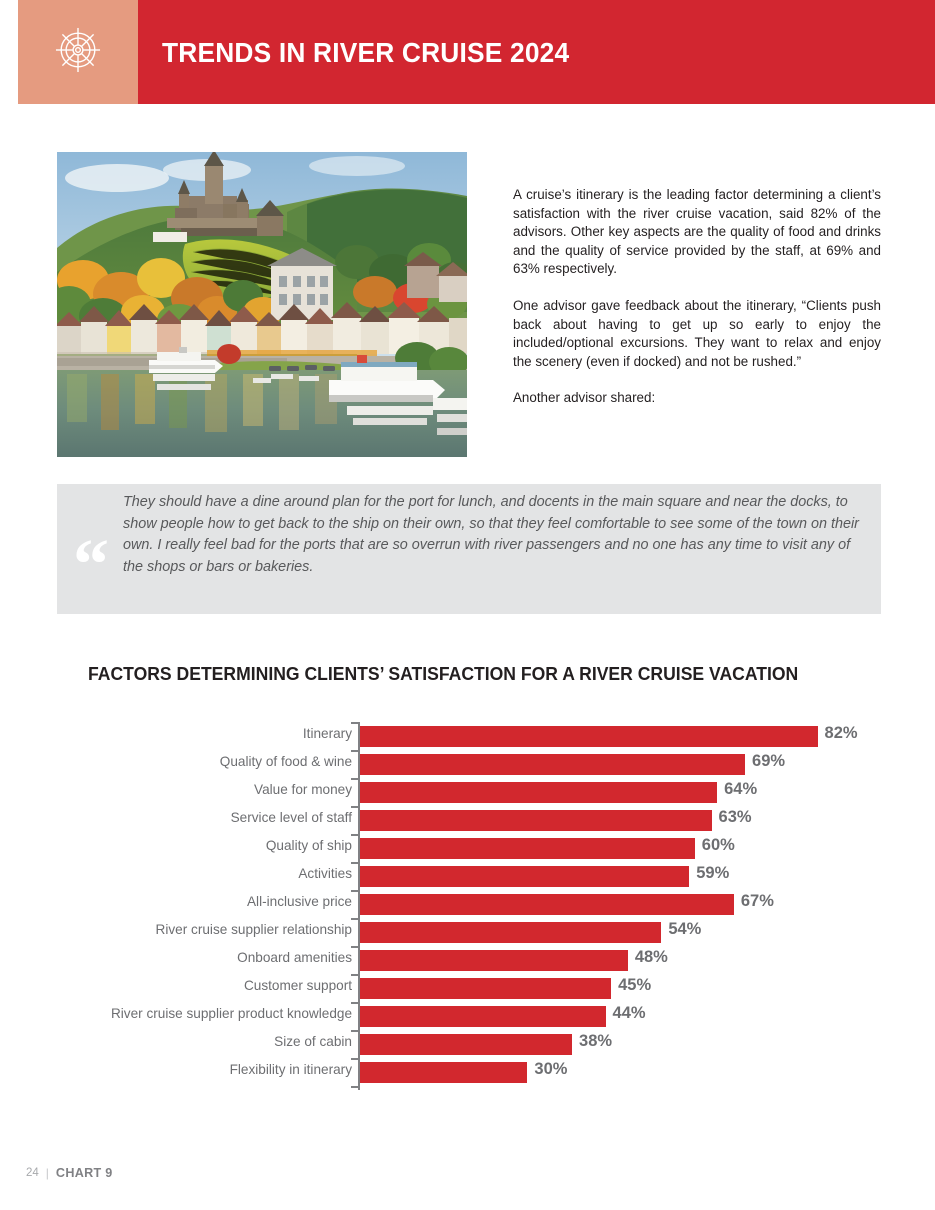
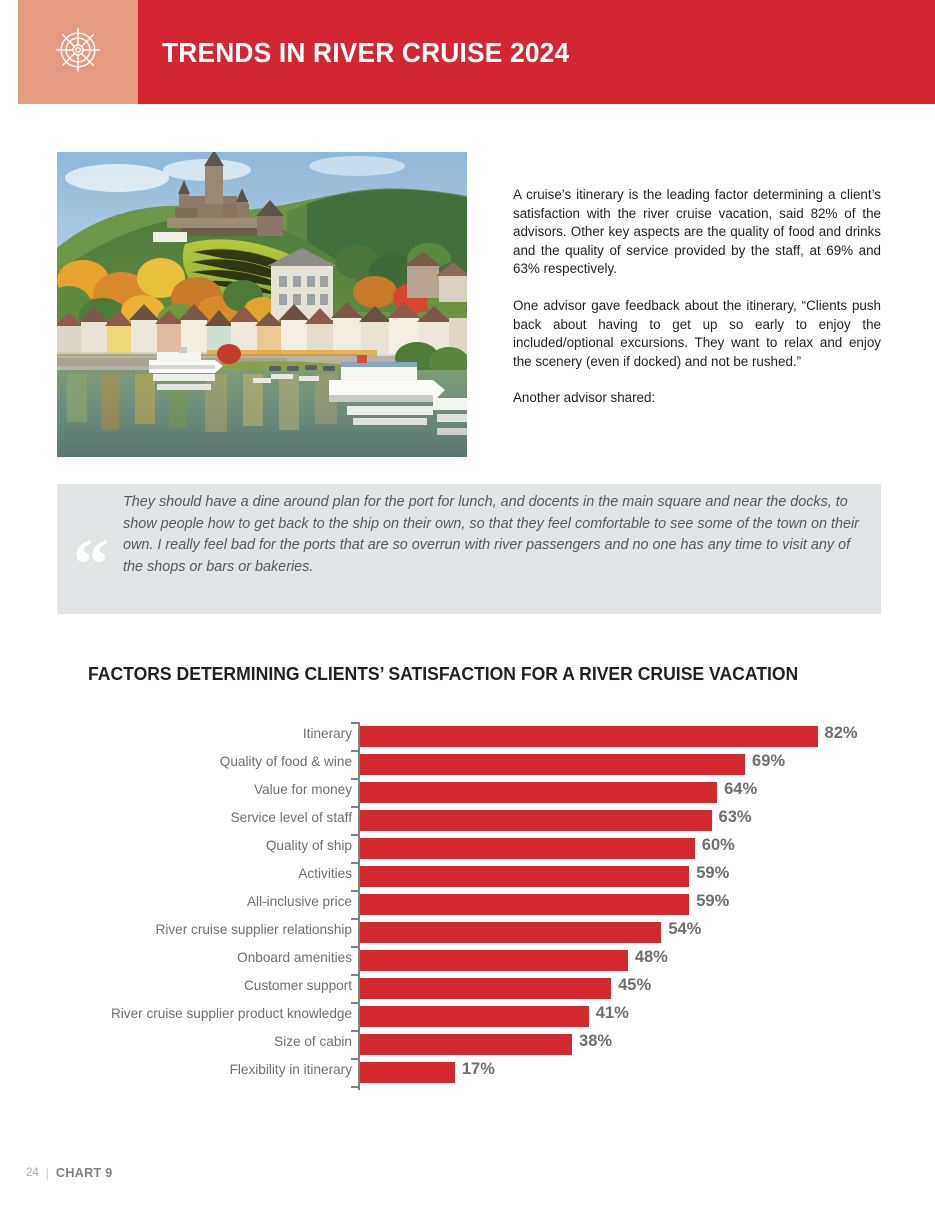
All-inclusive price: 67% -> 59%
River cruise supplier product knowledge: 44% -> 41%
Flexibility in itinerary: 30% -> 17%
